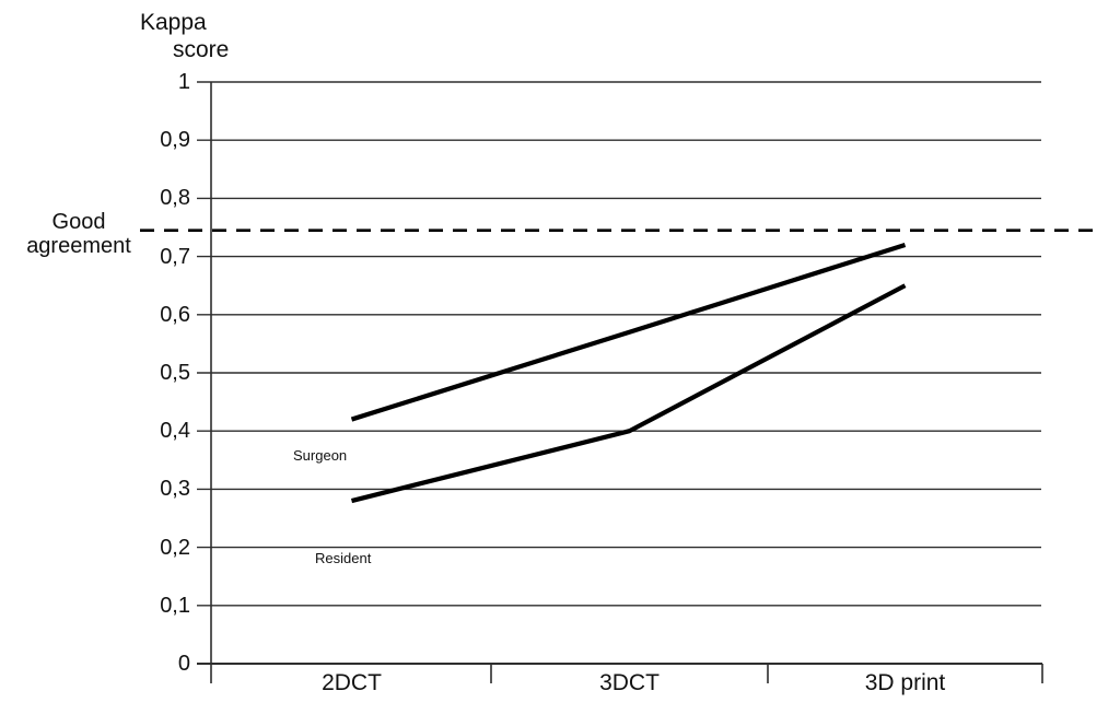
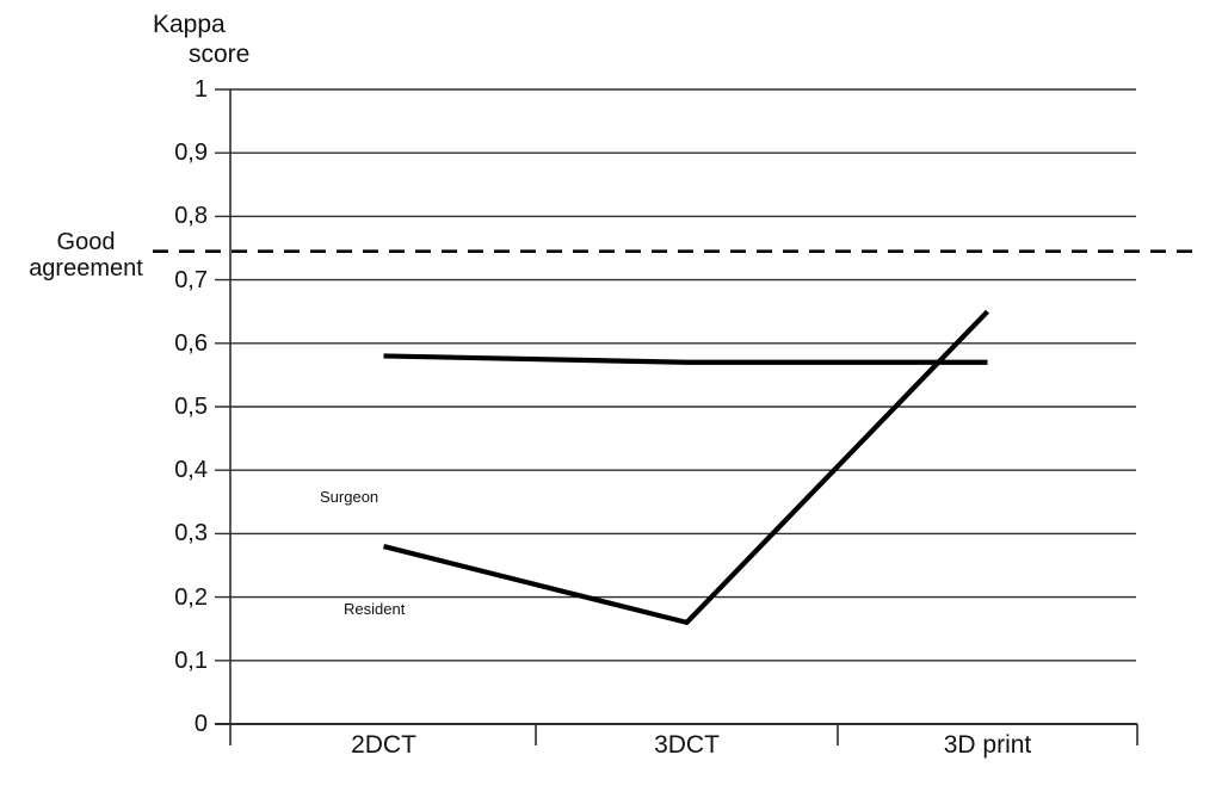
Surgeon/2DCT: 0,42 -> 0,58
Resident/3DCT: 0,40 -> 0,16
Surgeon/3D print: 0,72 -> 0,57
